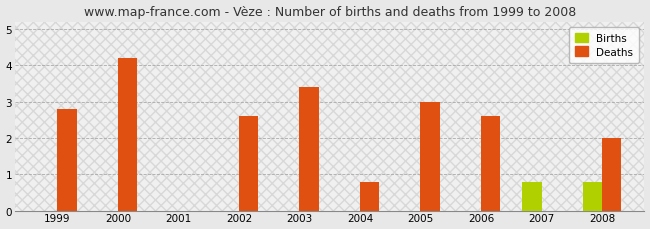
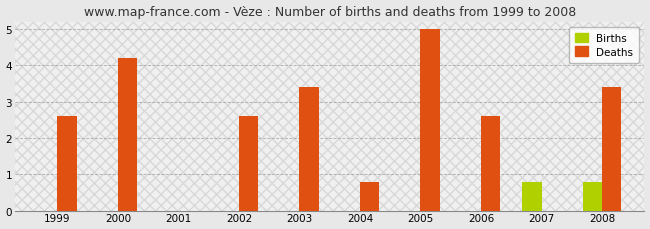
Deaths/1999: 2.8 -> 2.6
Deaths/2005: 3.0 -> 5.0
Deaths/2008: 2.0 -> 3.4
